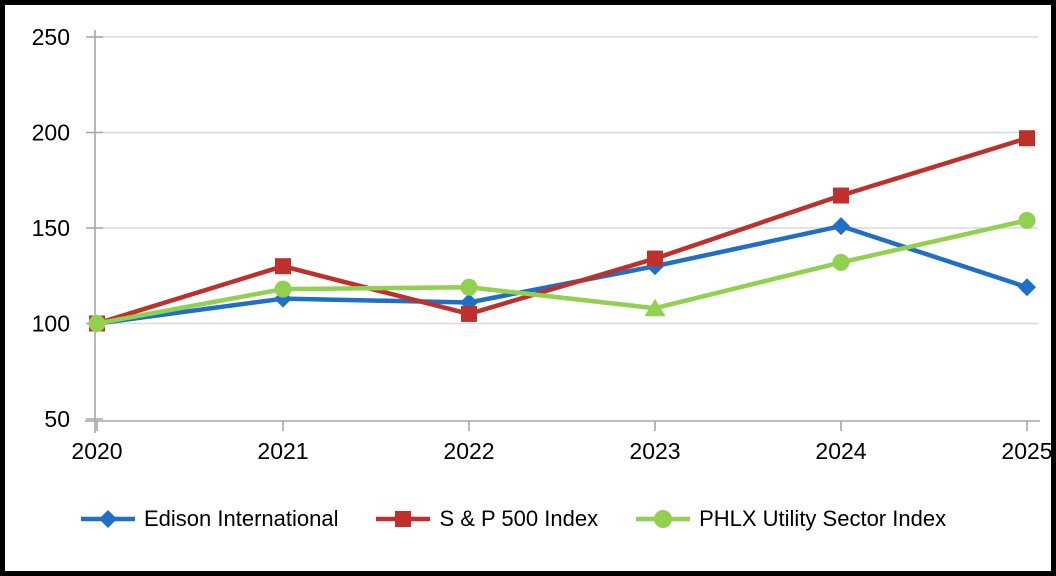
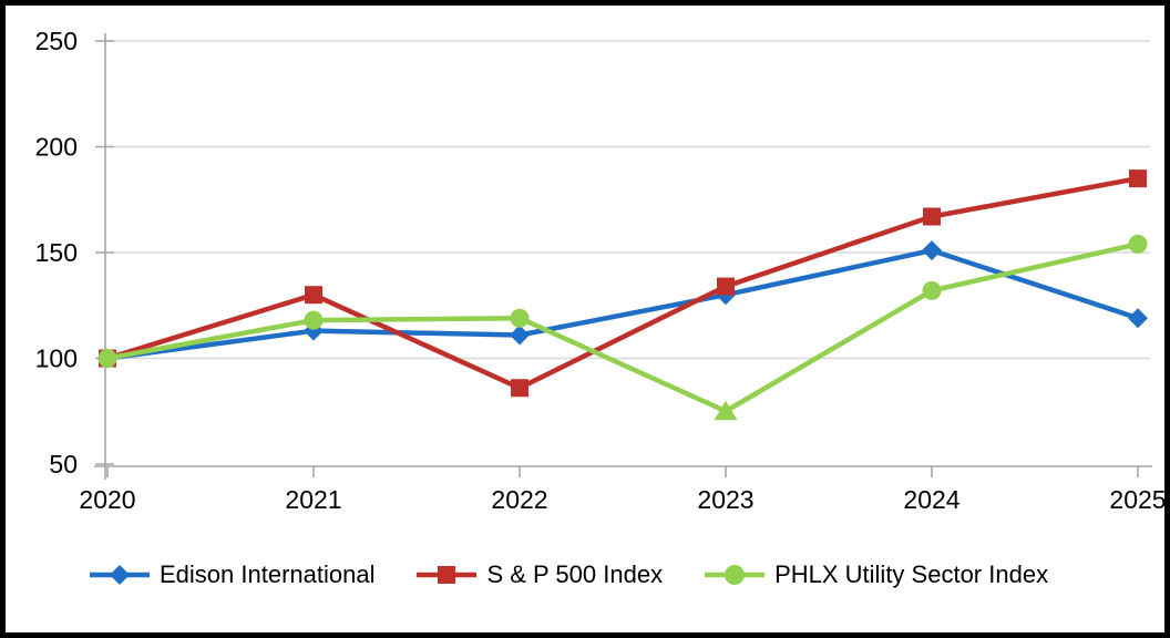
S & P 500 Index/2022: 105 -> 86
PHLX Utility Sector Index/2023: 108 -> 75
S & P 500 Index/2025: 197 -> 185
